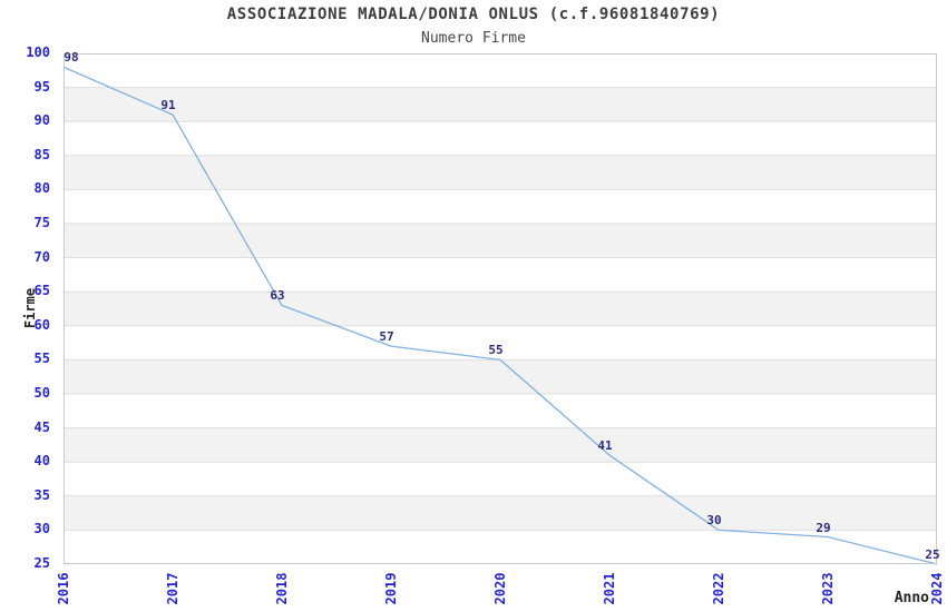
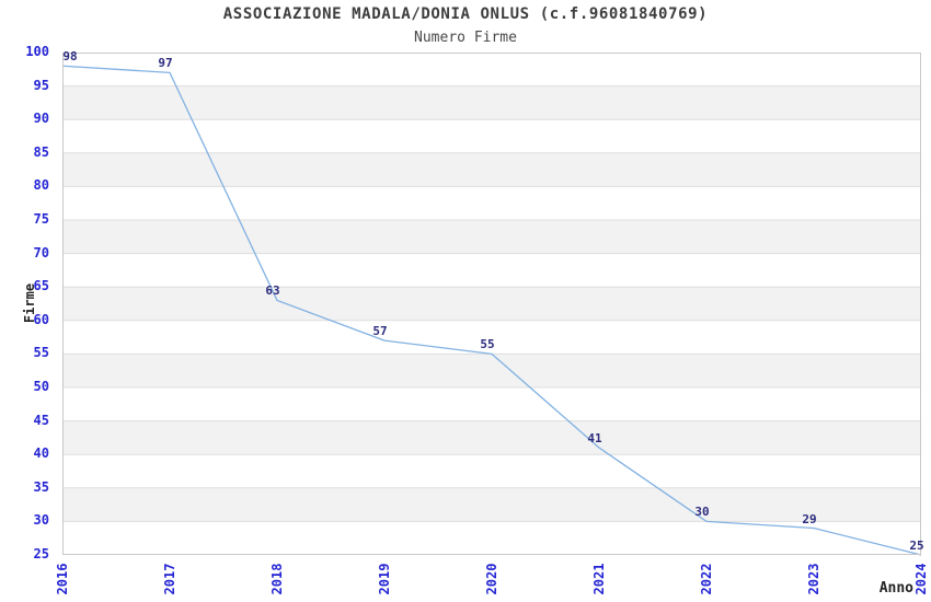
2017: 91 -> 97
